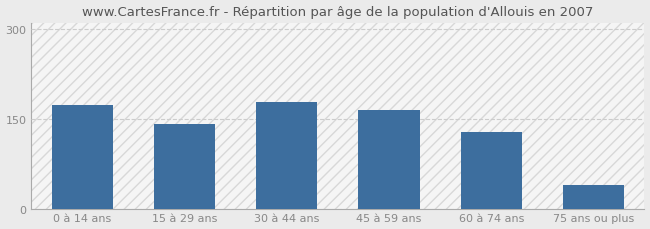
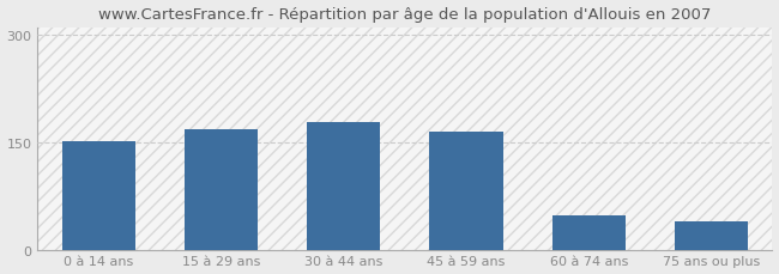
0 à 14 ans: 173 -> 152
15 à 29 ans: 142 -> 168
60 à 74 ans: 128 -> 48
